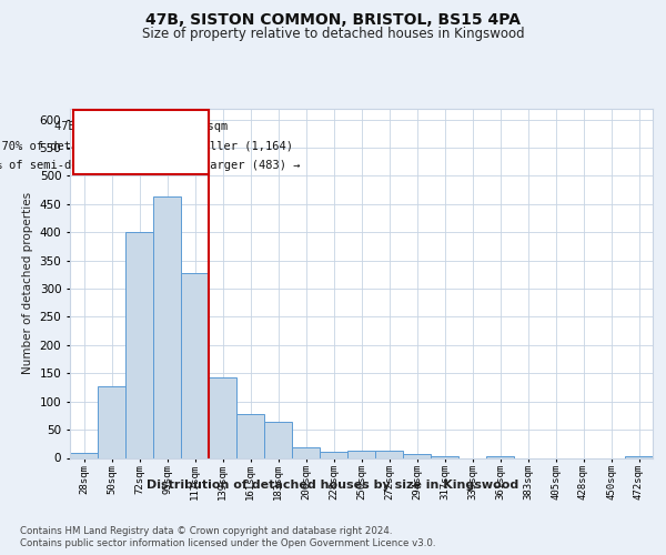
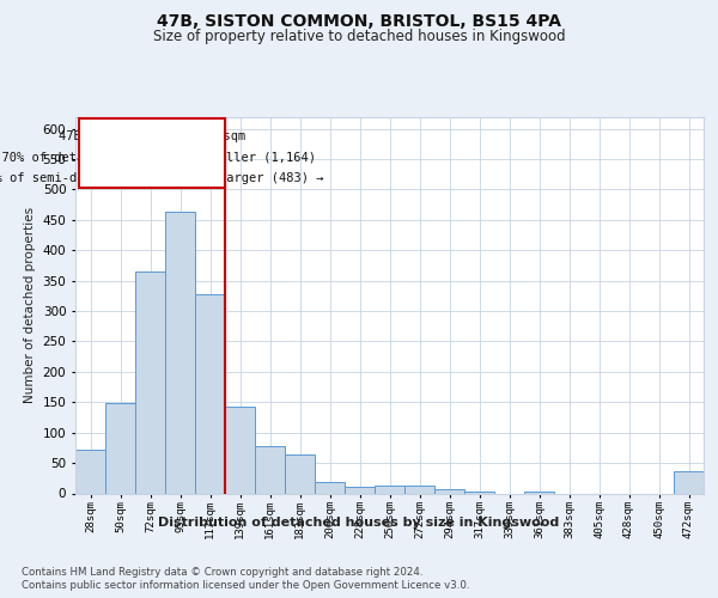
28sqm: 8 -> 72
50sqm: 127 -> 148
72sqm: 400 -> 366
472sqm: 3 -> 36
